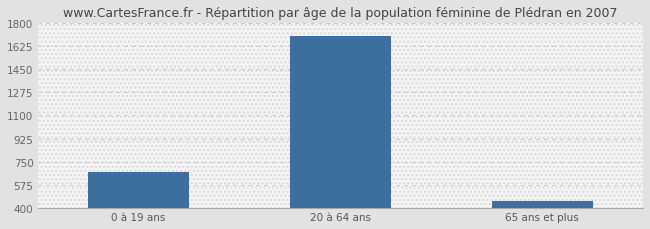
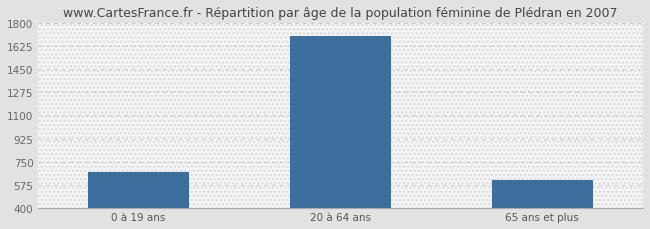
65 ans et plus: 450 -> 610
